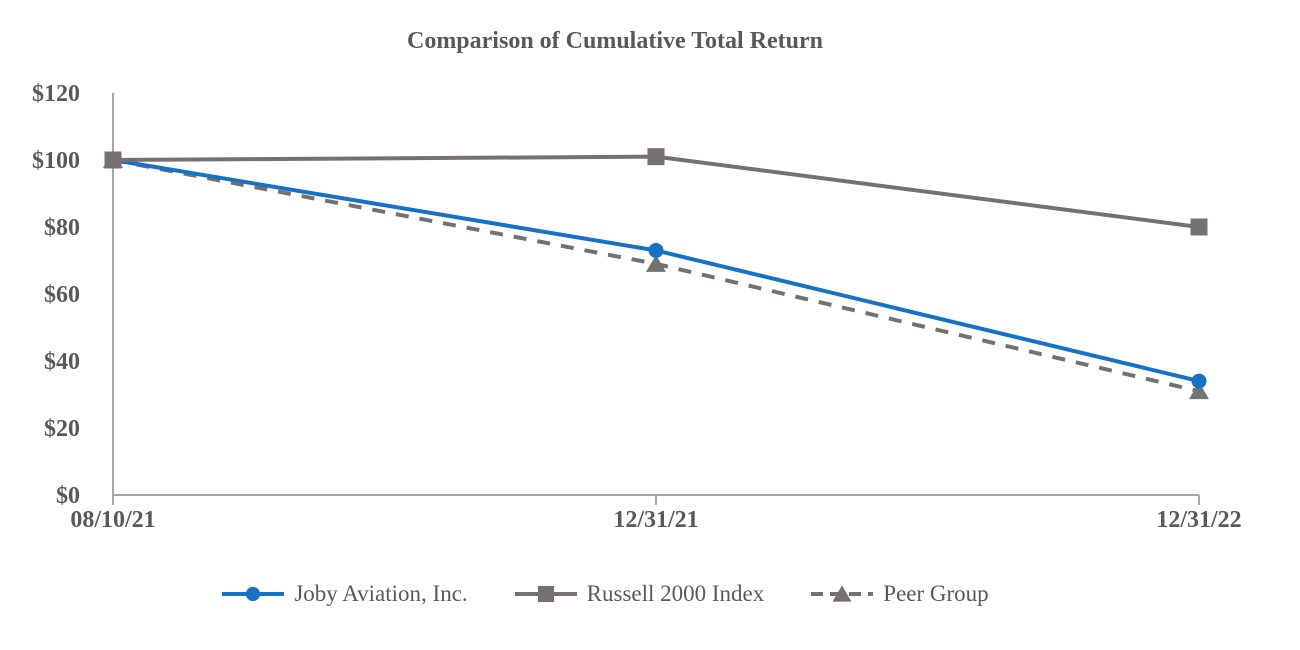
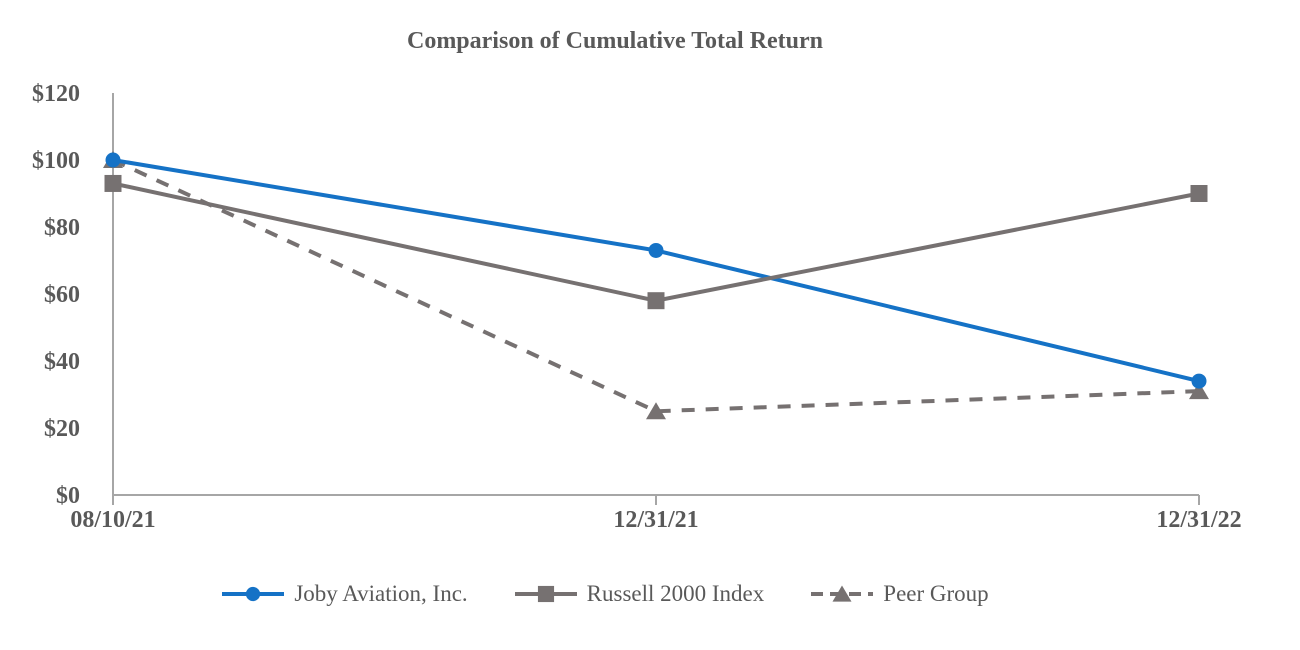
Russell 2000 Index/08/10/21: $100 -> $93
Russell 2000 Index/12/31/21: $101 -> $58
Peer Group/12/31/21: $69 -> $25
Russell 2000 Index/12/31/22: $80 -> $90
